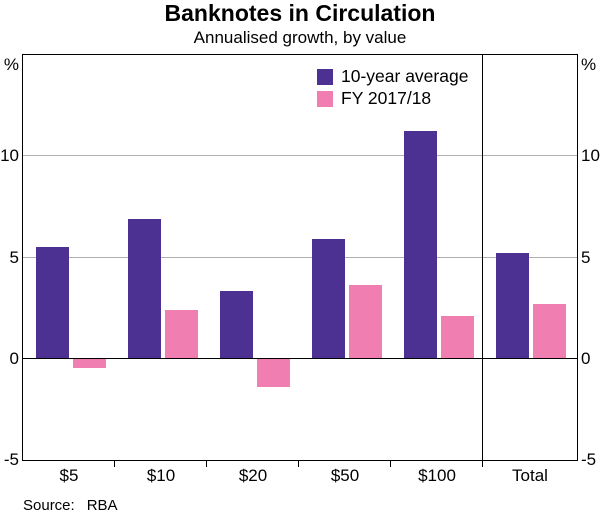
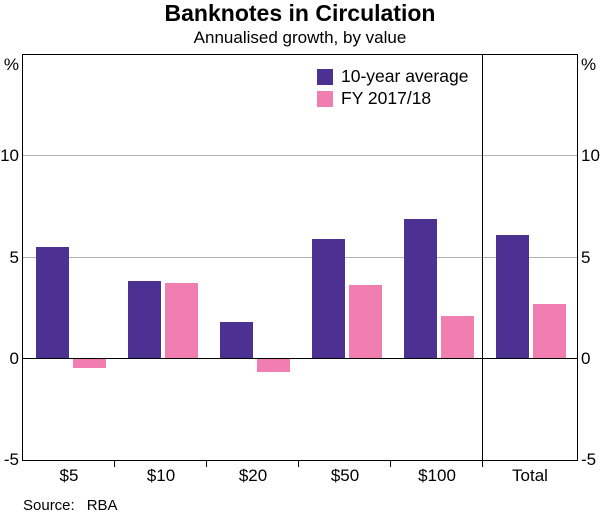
10-year average/$10: 6.9 -> 3.8
FY 2017/18/$10: 2.4 -> 3.7
10-year average/$20: 3.3 -> 1.8
FY 2017/18/$20: -1.4 -> -0.7
10-year average/$100: 11.2 -> 6.9
10-year average/Total: 5.2 -> 6.1
